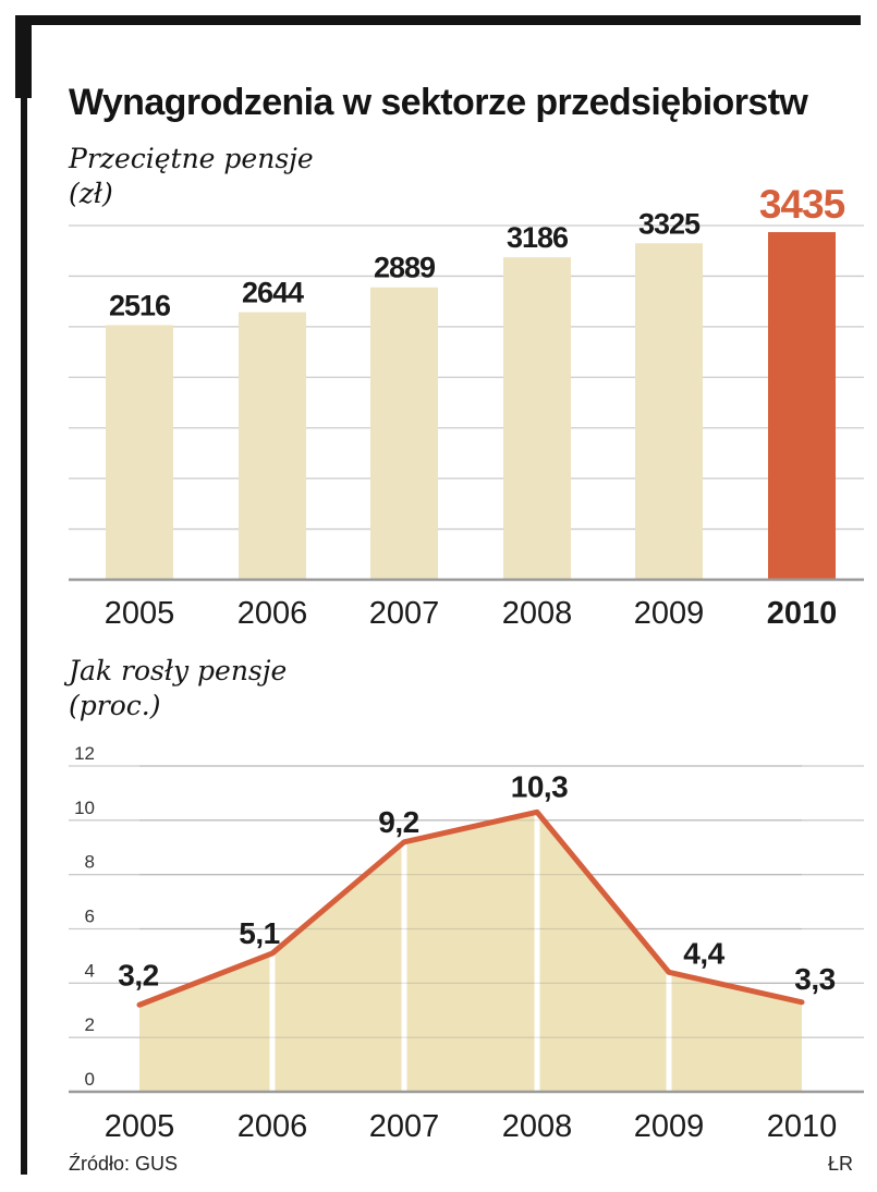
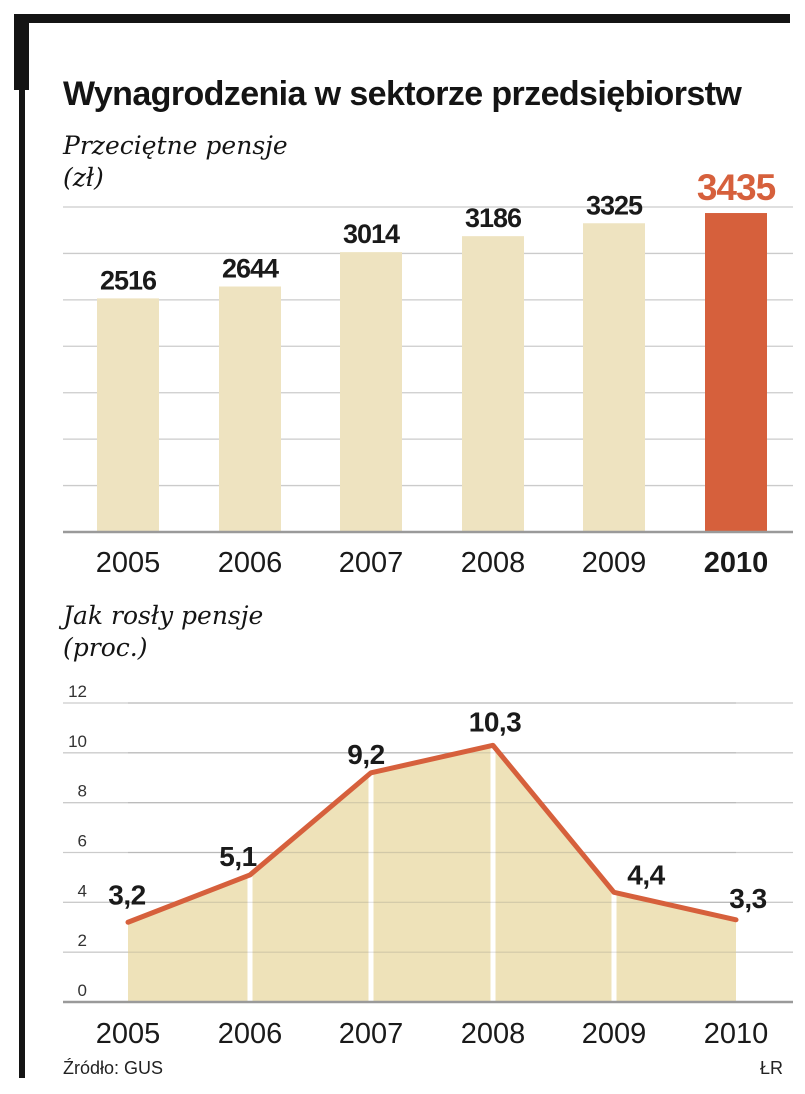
Przeciętne pensje/2007: 2889 -> 3014
